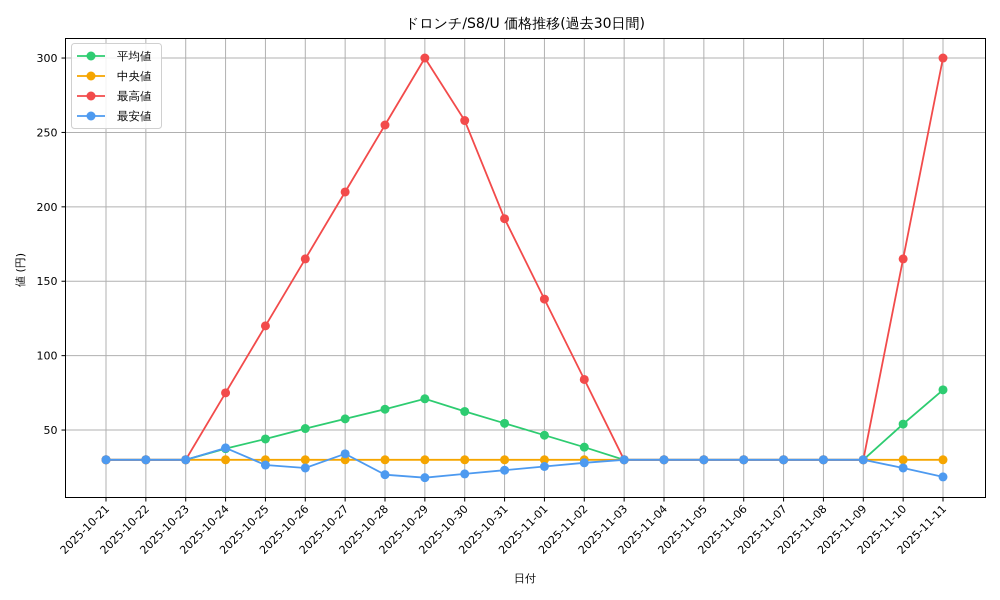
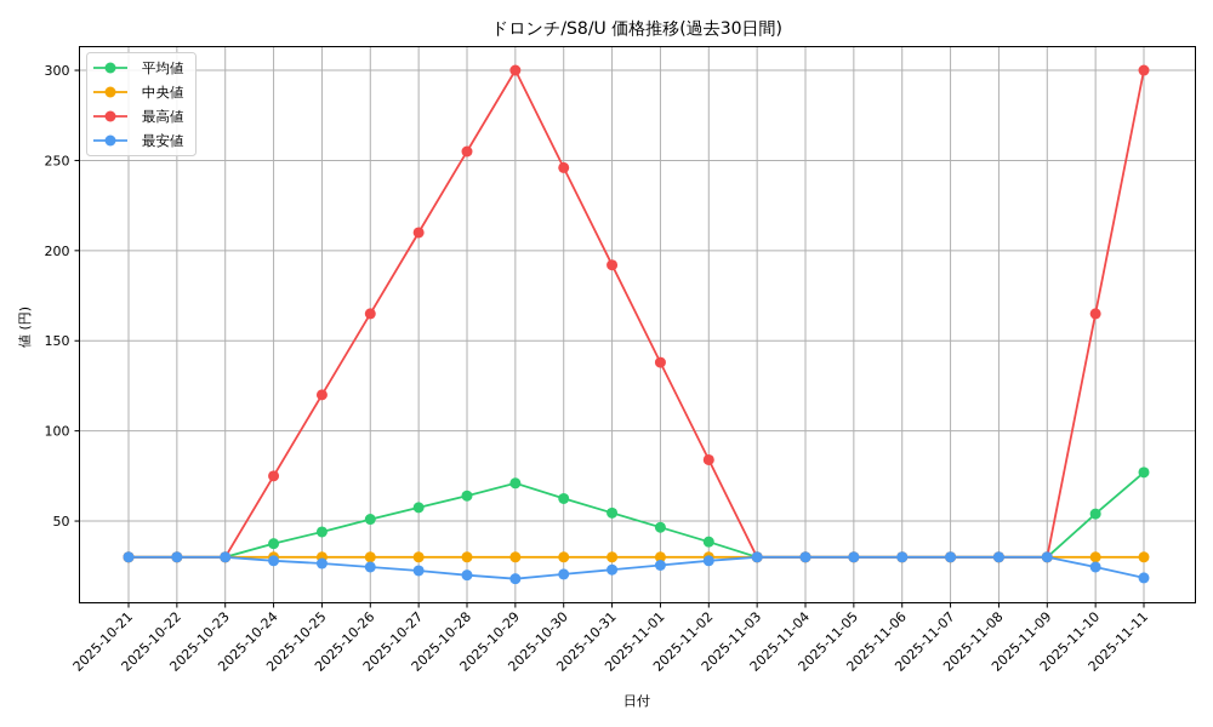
最安値/2025-10-24: 38 -> 28
最安値/2025-10-27: 34 -> 22
最高値/2025-10-30: 258 -> 246
